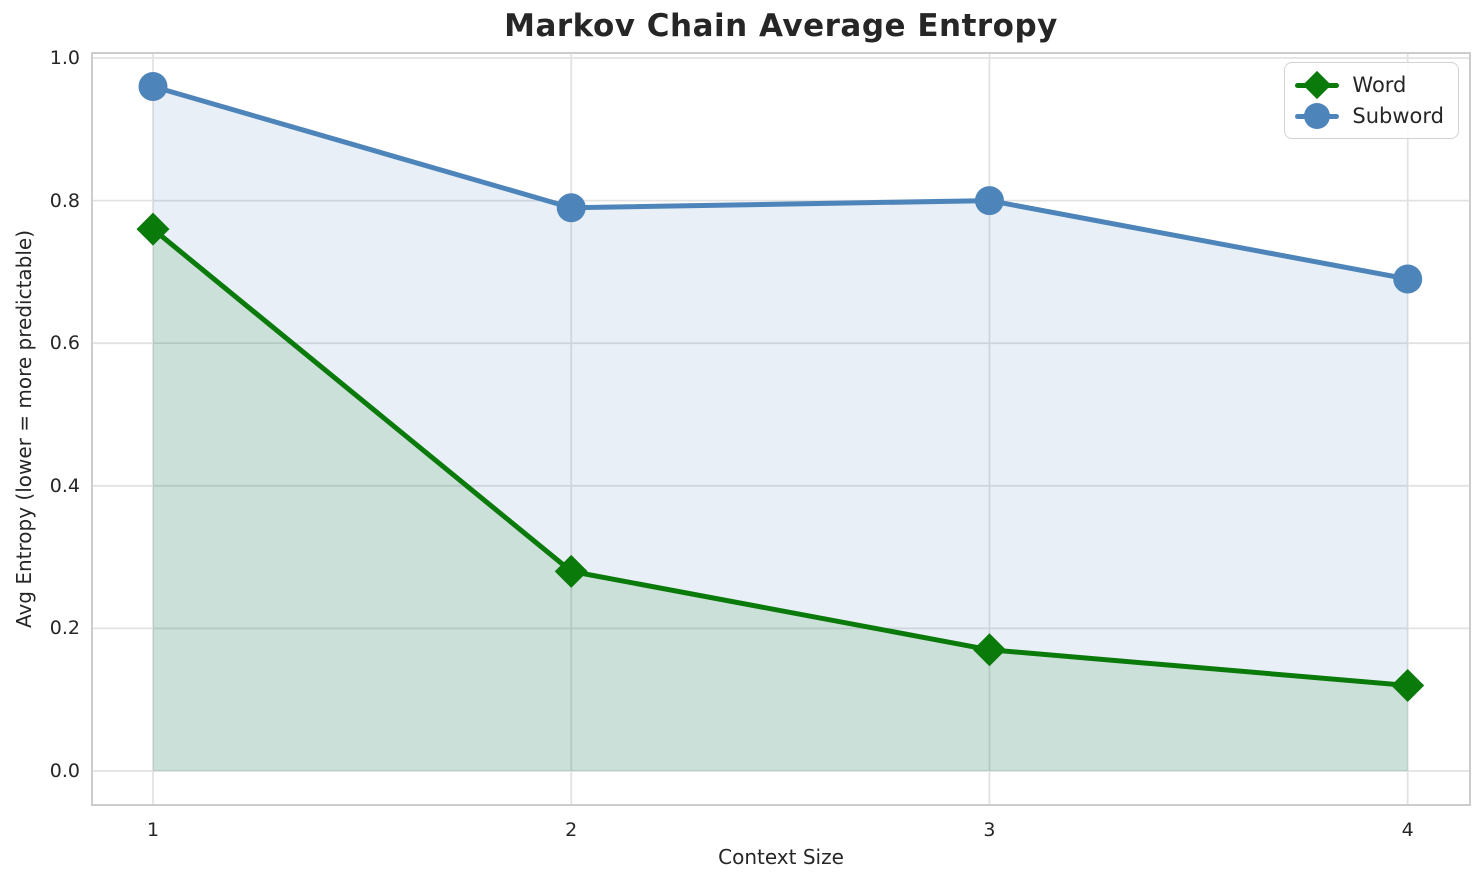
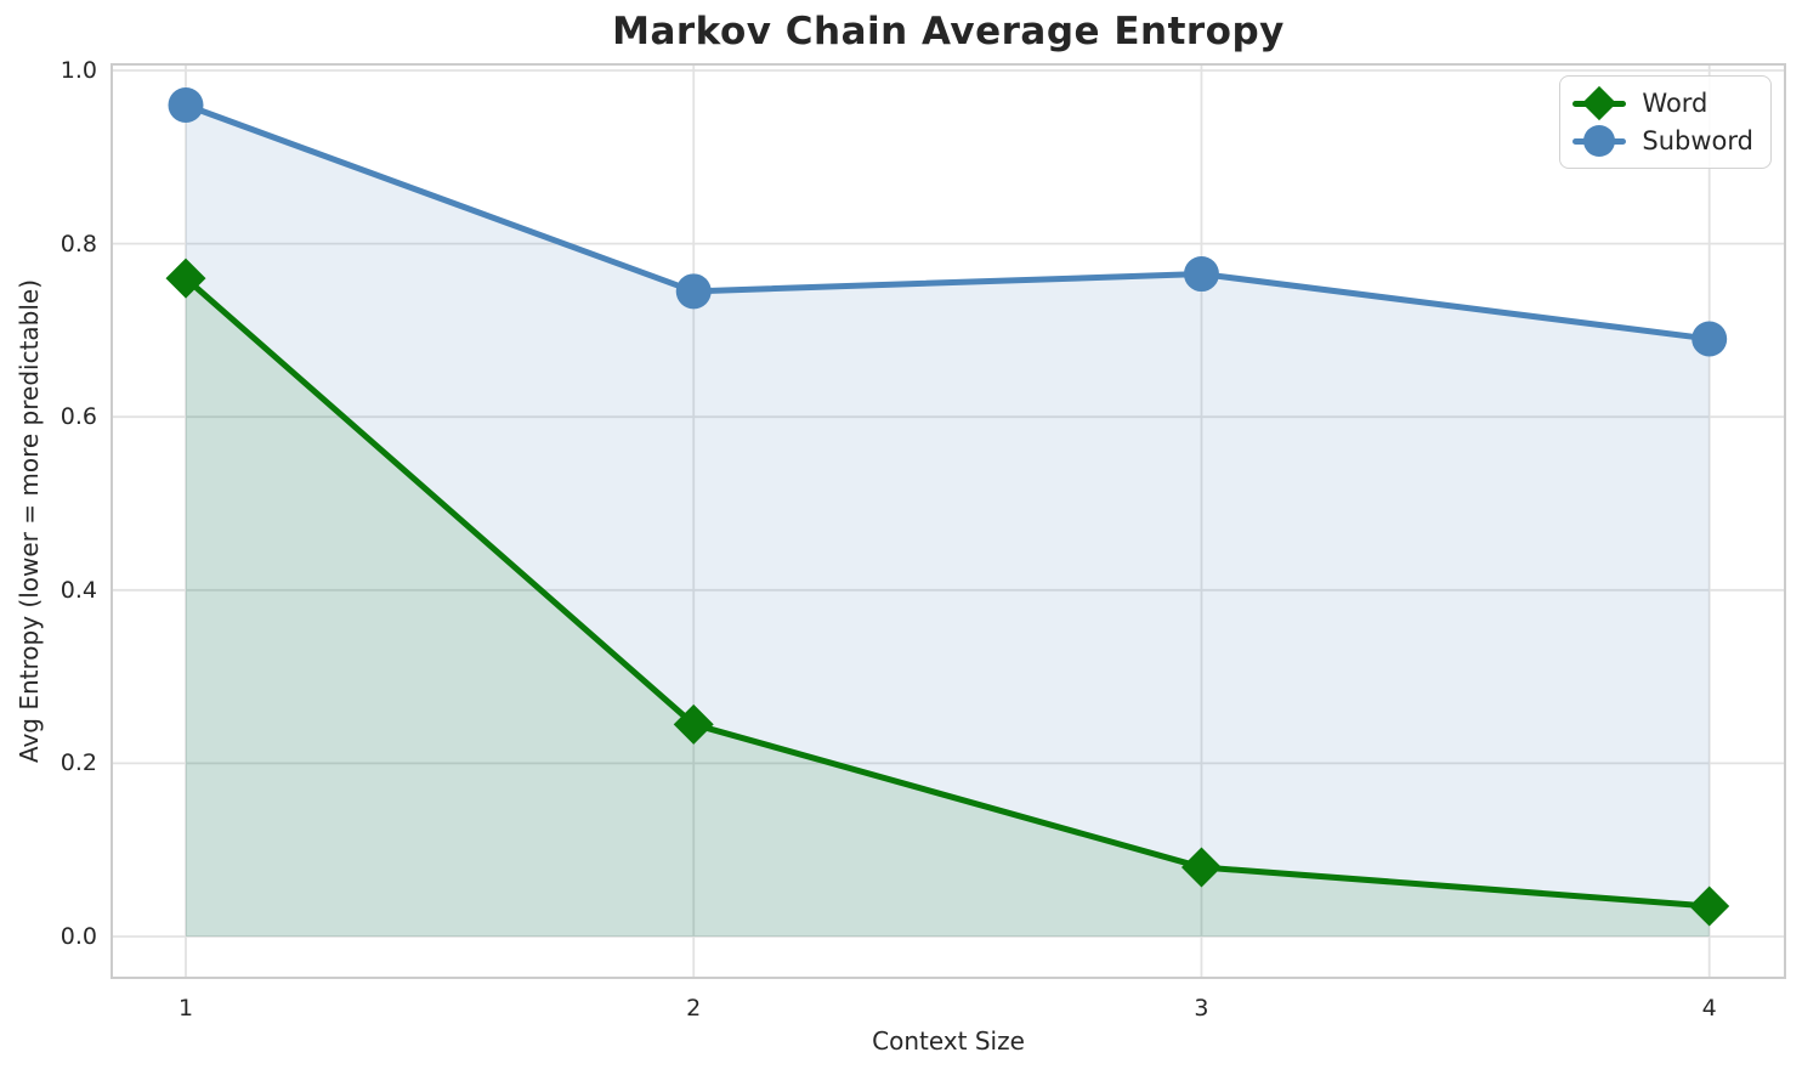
Word/2: 0.28 -> 0.24
Subword/2: 0.79 -> 0.74
Word/3: 0.17 -> 0.08
Subword/3: 0.80 -> 0.77
Word/4: 0.12 -> 0.04
